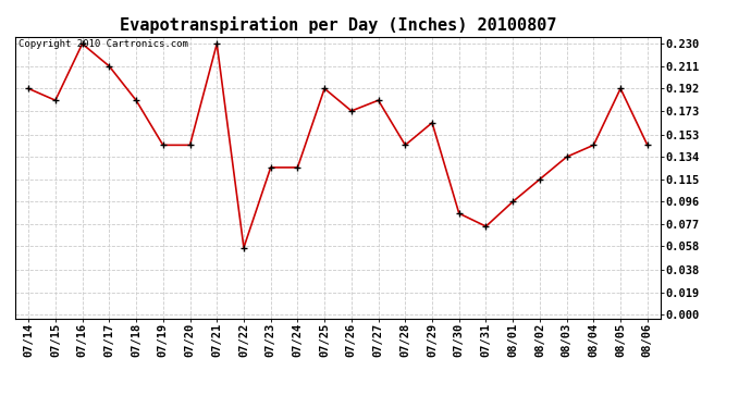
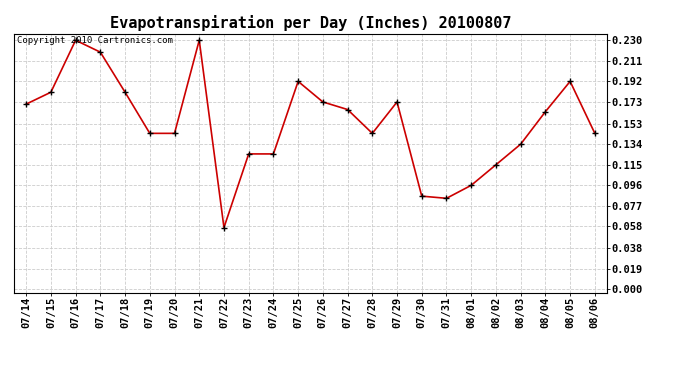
07/14: 0.192 -> 0.171
07/17: 0.211 -> 0.219
07/27: 0.182 -> 0.166
07/29: 0.163 -> 0.173
07/31: 0.075 -> 0.084
08/04: 0.144 -> 0.164
